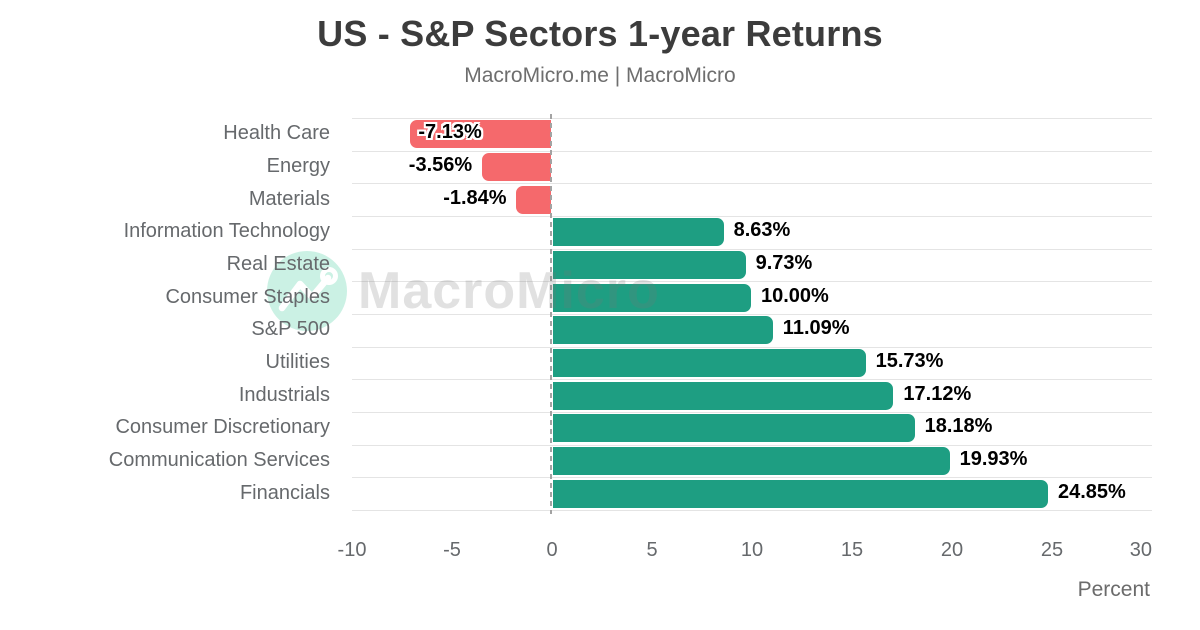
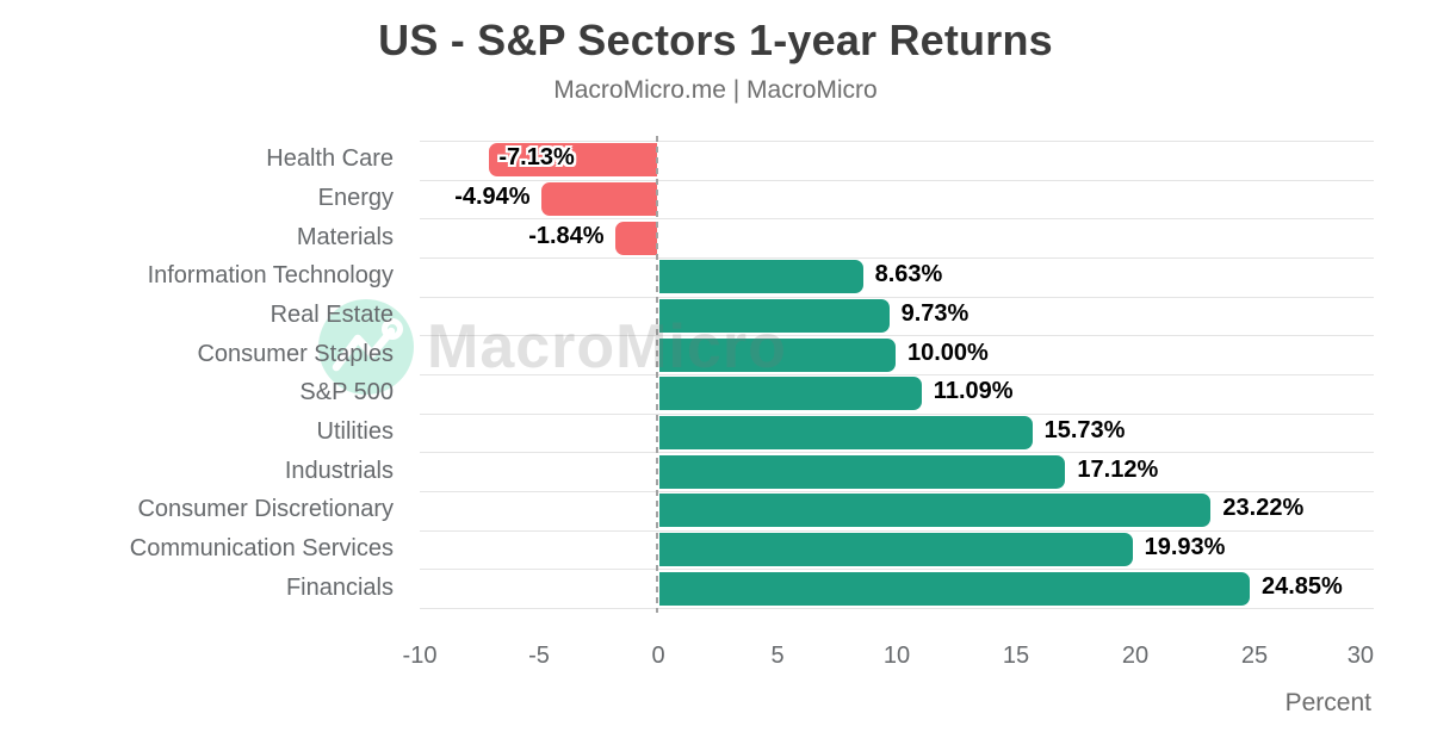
Energy: -3.56% -> -4.94%
Consumer Discretionary: 18.18% -> 23.22%
